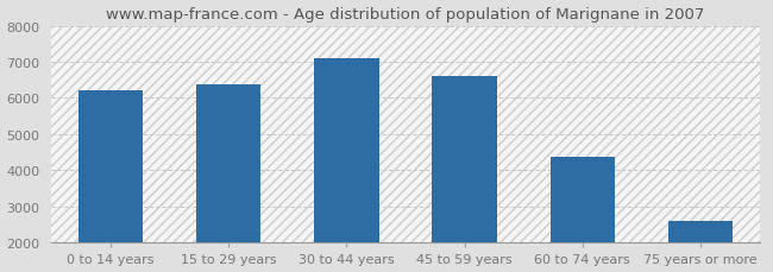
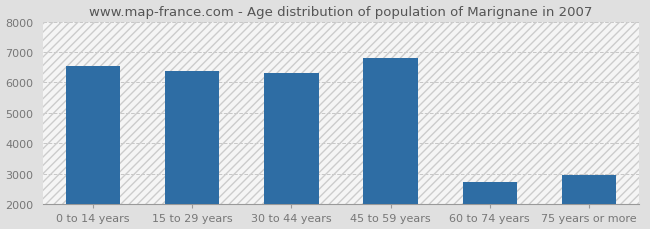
0 to 14 years: 6200 -> 6550
30 to 44 years: 7100 -> 6300
45 to 59 years: 6620 -> 6800
60 to 74 years: 4380 -> 2750
75 years or more: 2600 -> 2950
